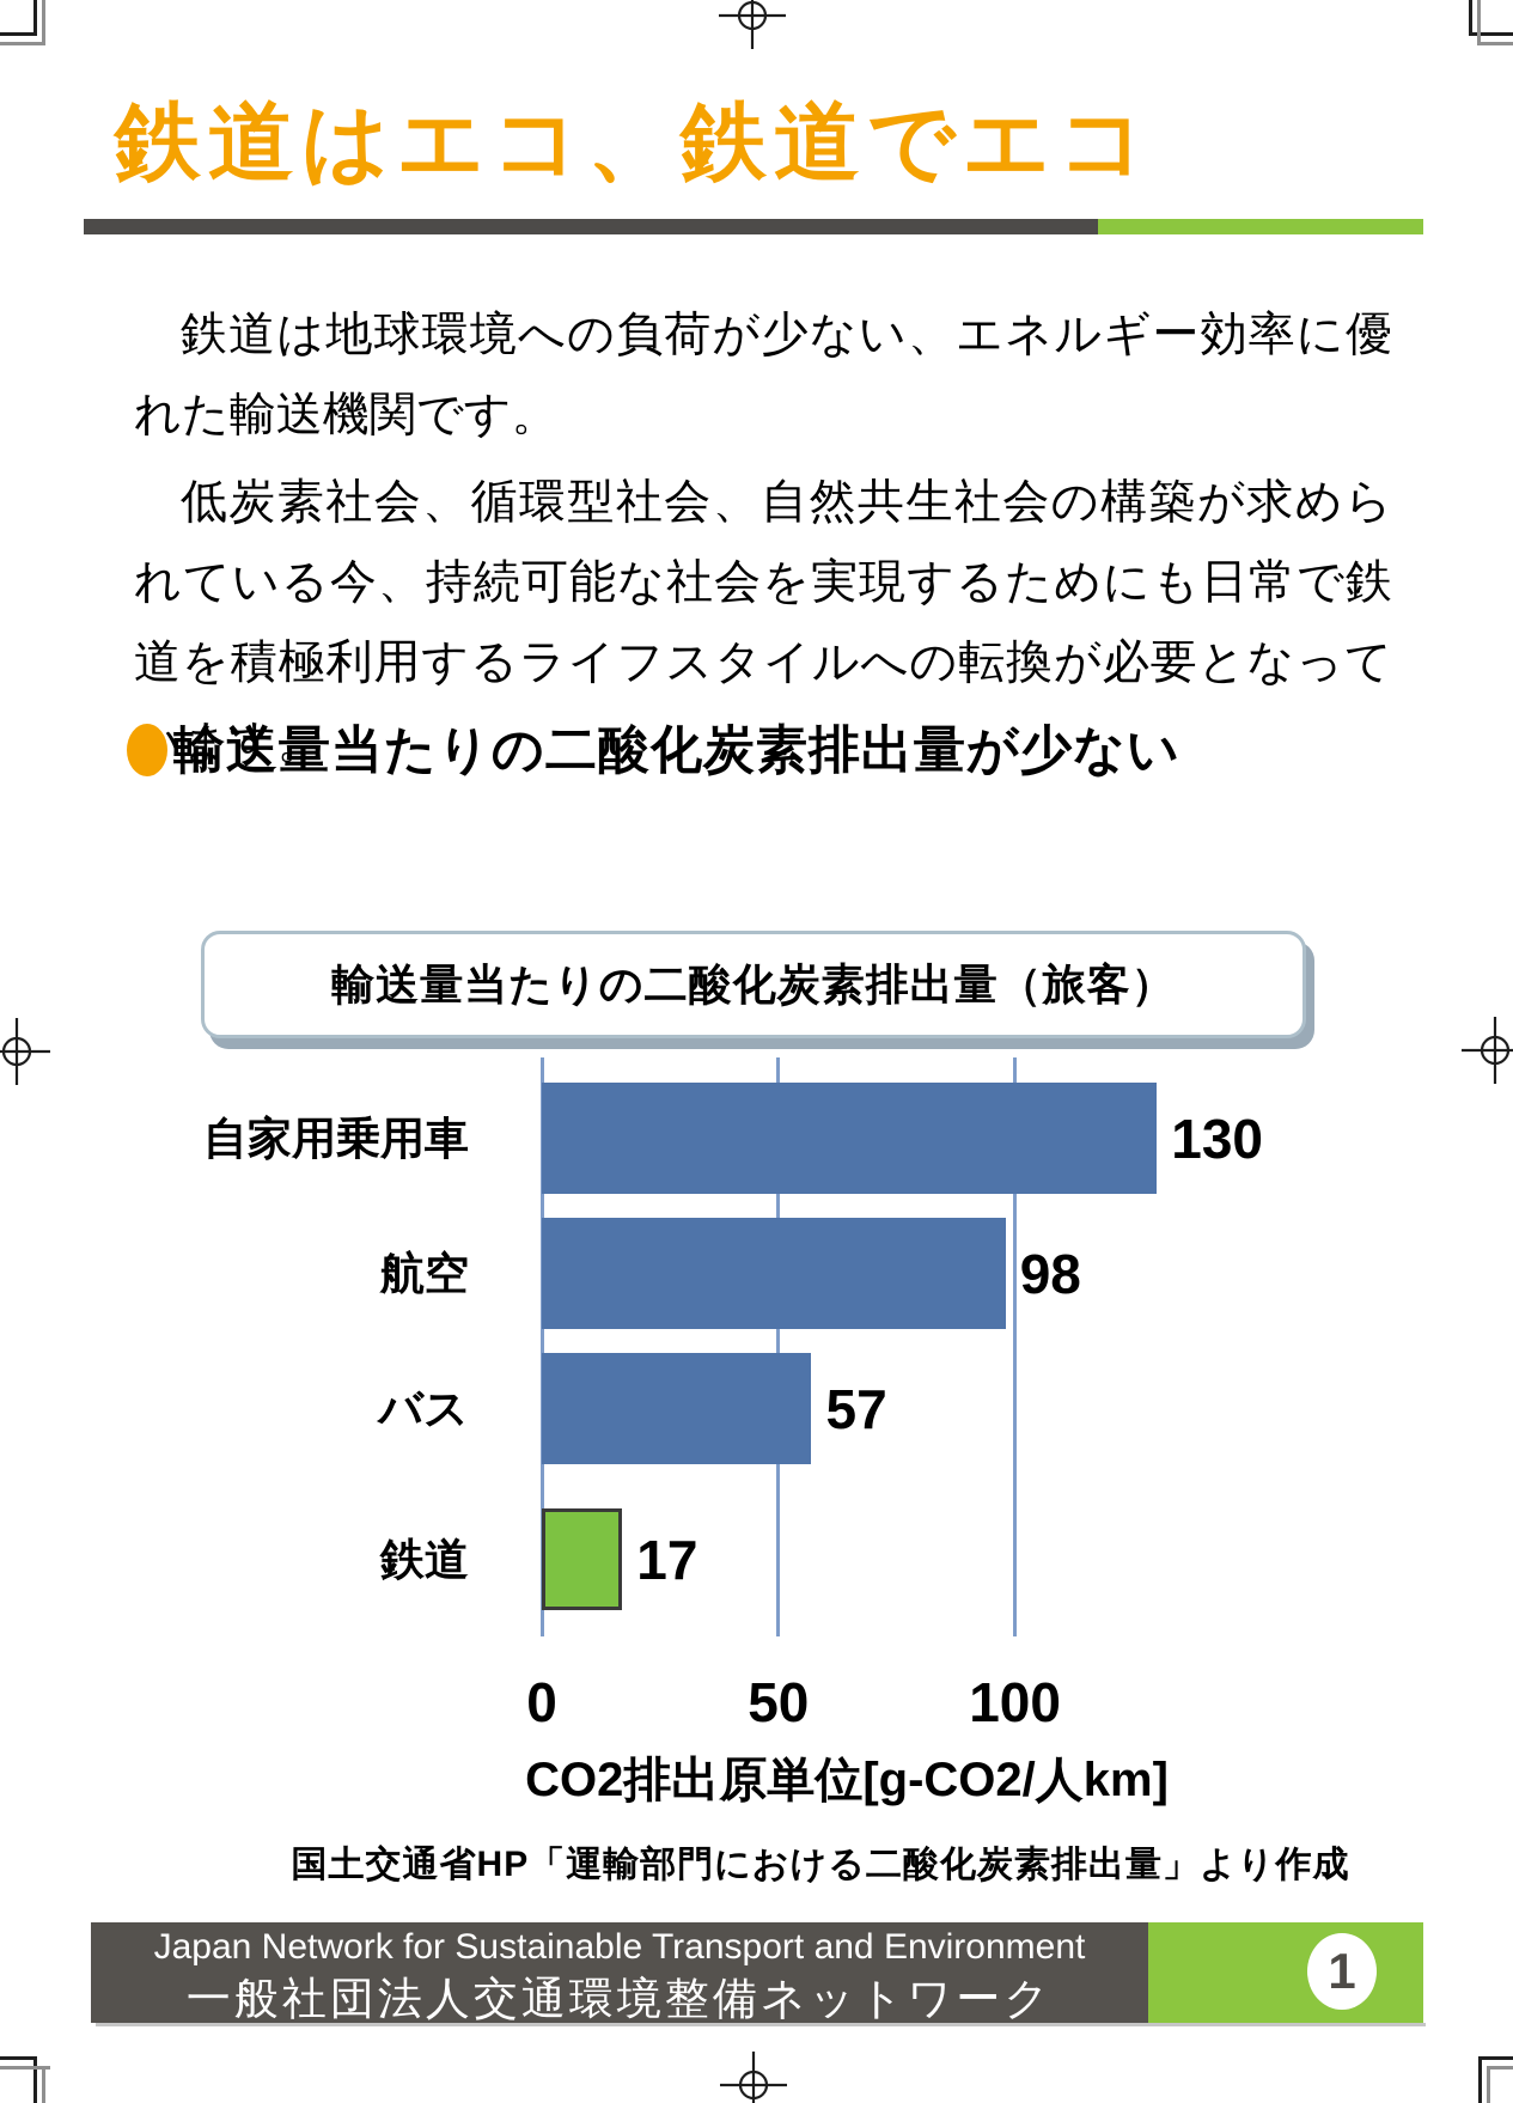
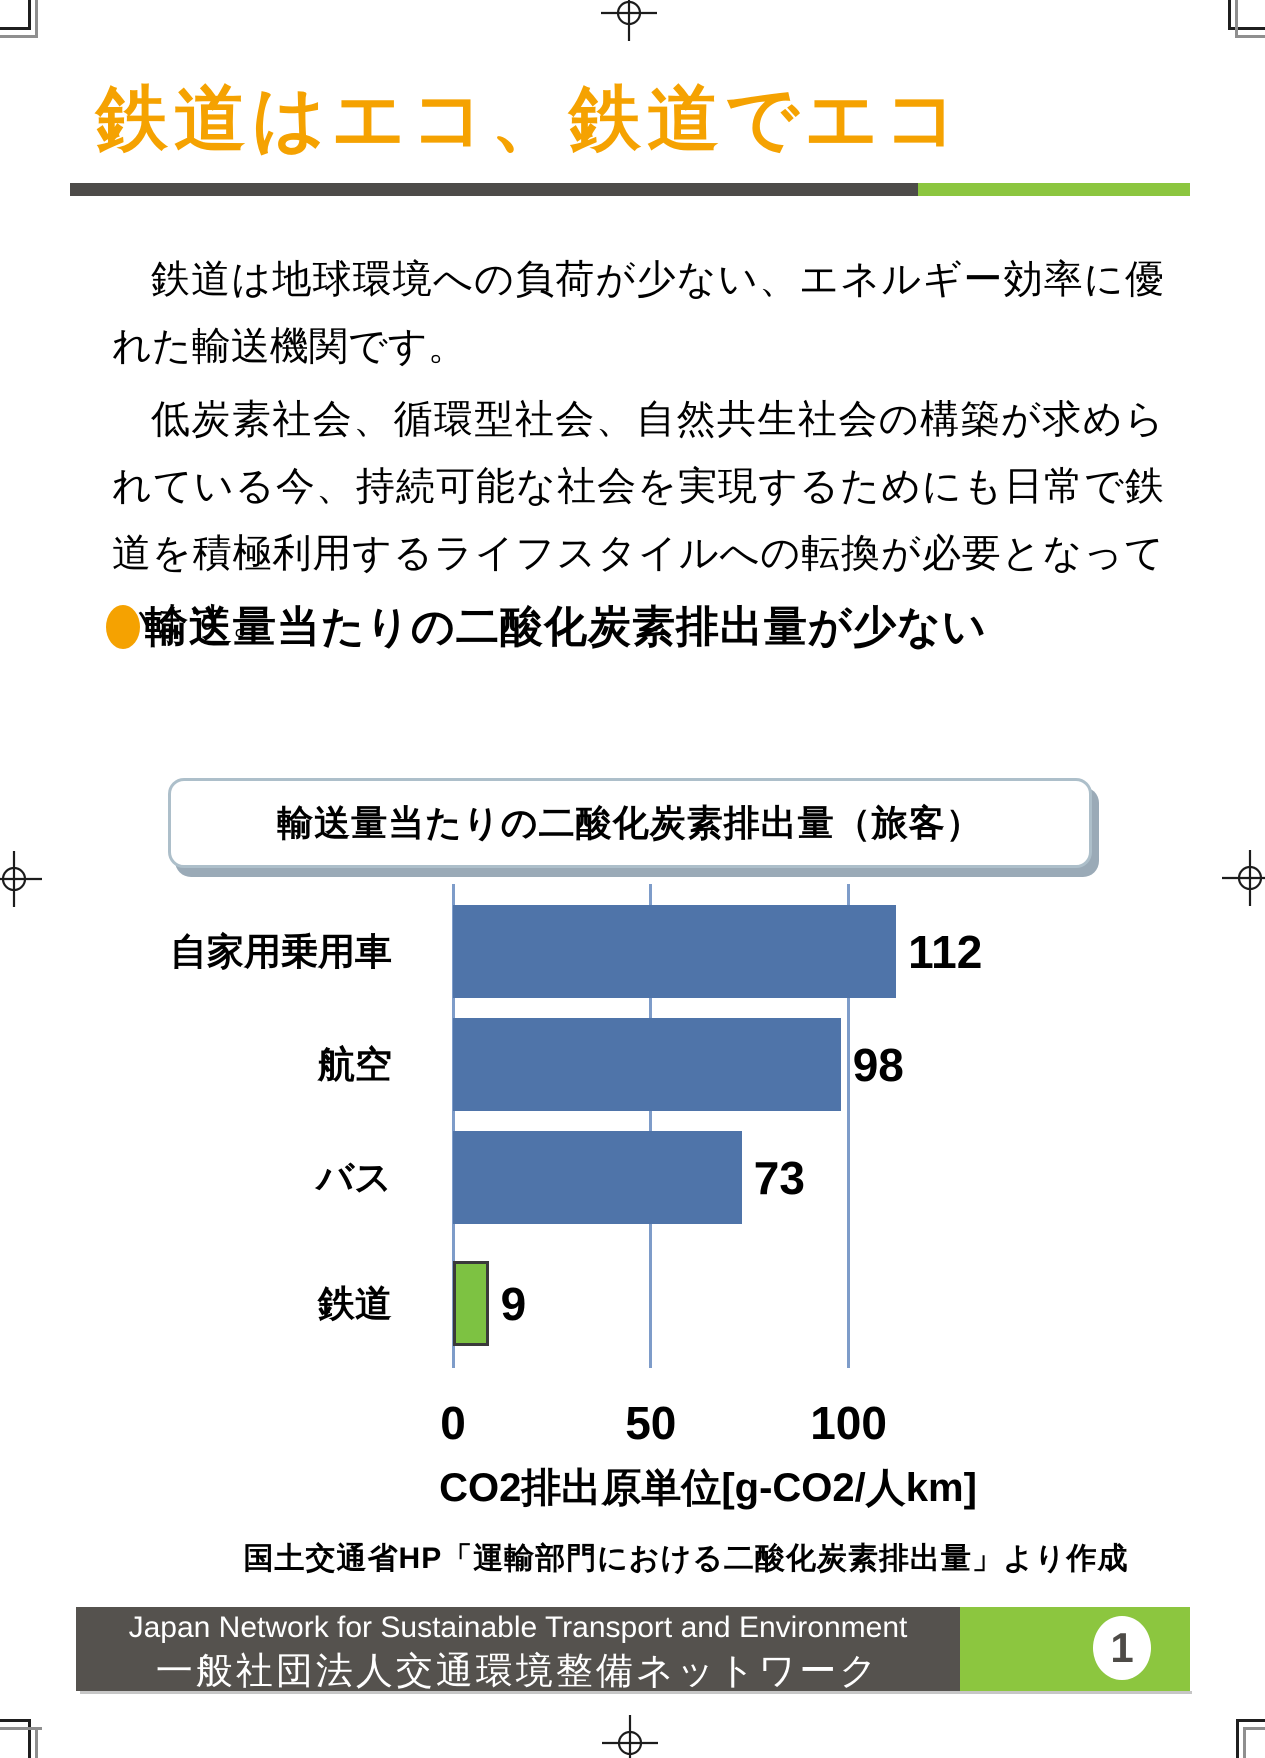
自家用乗用車: 130 -> 112
バス: 57 -> 73
鉄道: 17 -> 9
